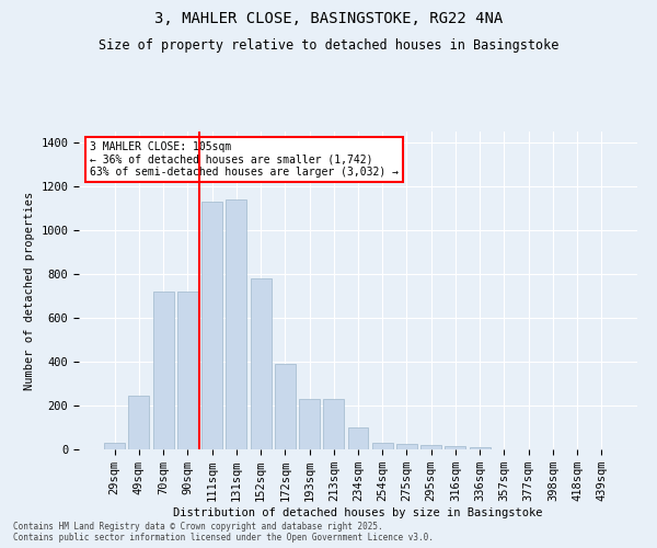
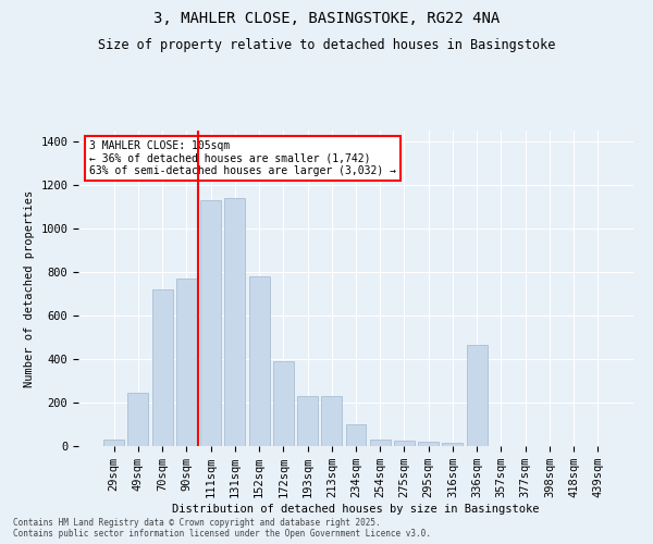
90sqm: 720 -> 770
336sqm: 10 -> 465
